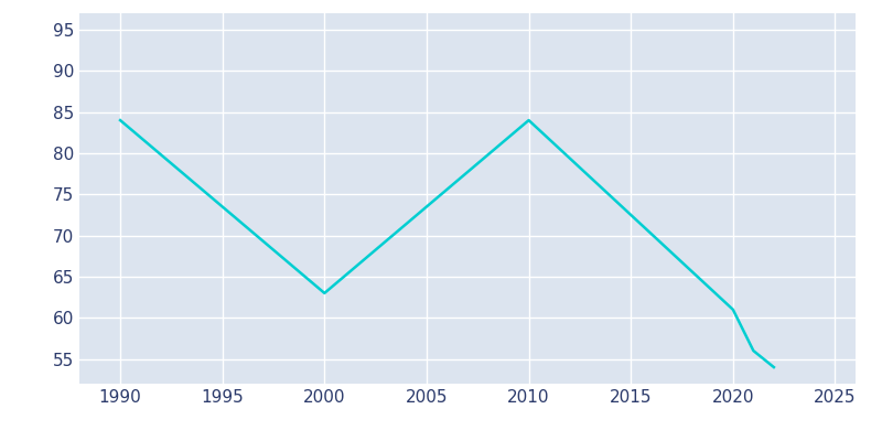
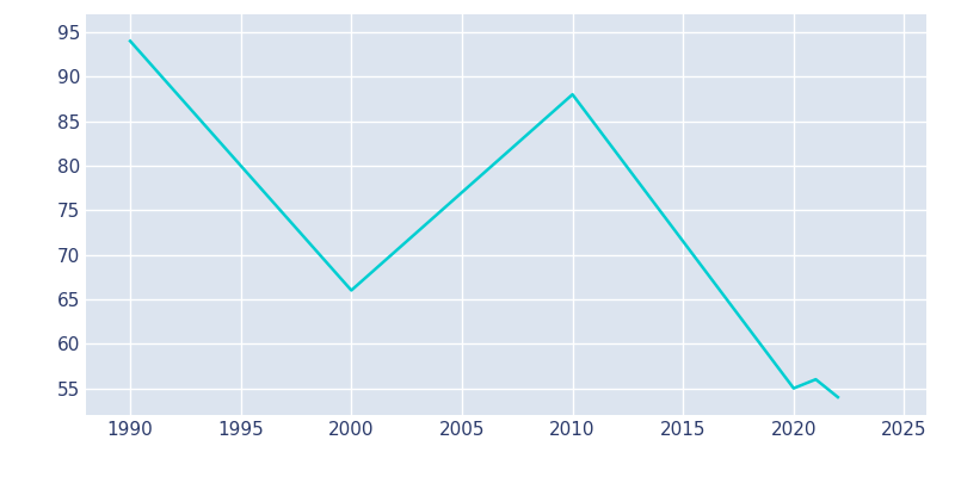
1990: 84 -> 94
2000: 63 -> 66
2010: 84 -> 88
2020: 61 -> 55
